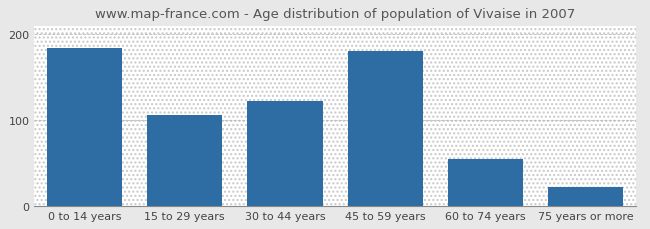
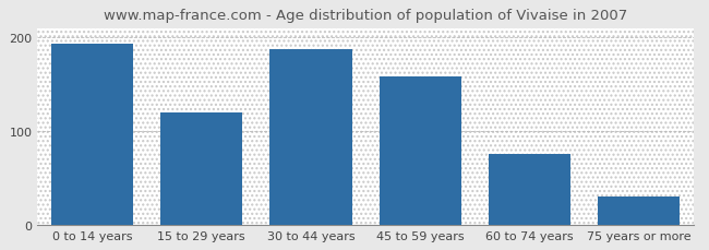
0 to 14 years: 184 -> 193
15 to 29 years: 106 -> 120
30 to 44 years: 122 -> 188
45 to 59 years: 180 -> 158
60 to 74 years: 54 -> 75
75 years or more: 22 -> 30
